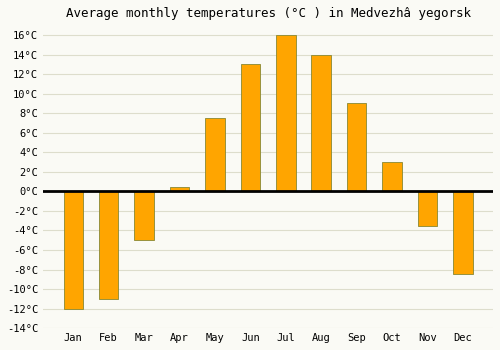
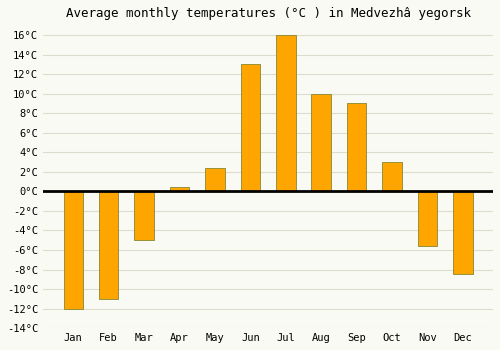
May: 7.5°C -> 2.4°C
Aug: 14.0°C -> 10.0°C
Nov: -3.5°C -> -5.6°C
